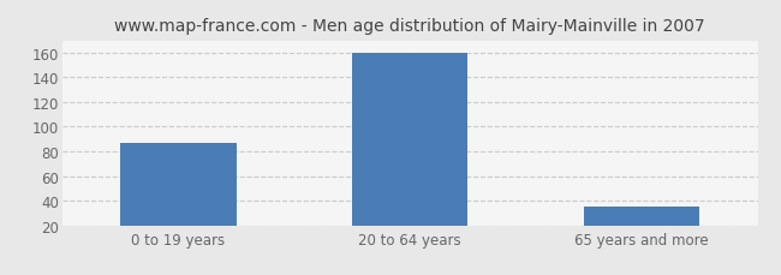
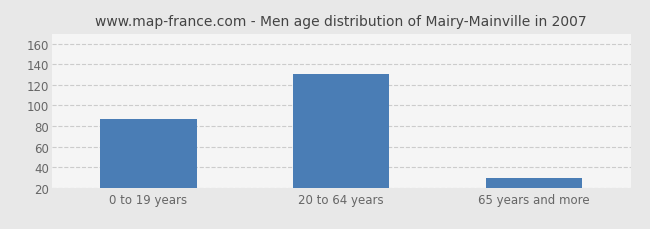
20 to 64 years: 160 -> 131
65 years and more: 35 -> 29
